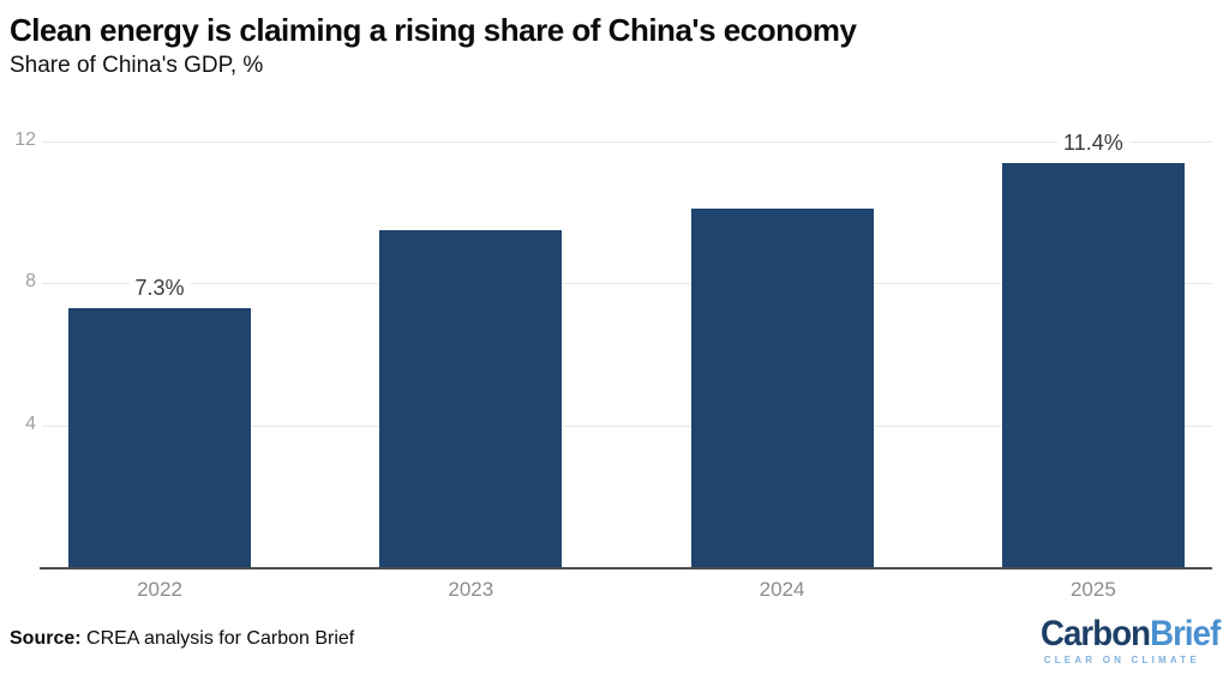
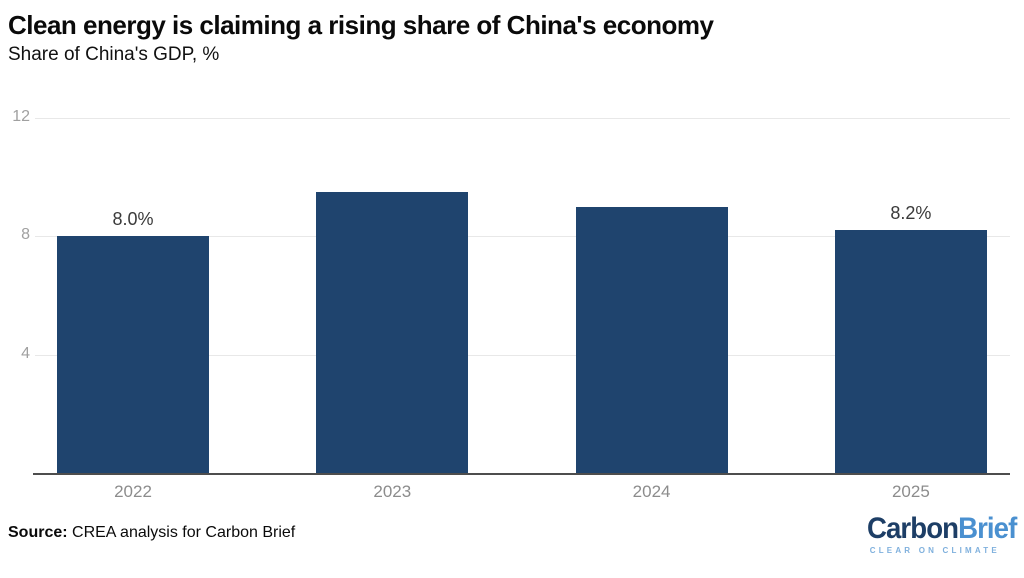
2022: 7.3% -> 8.0%
2024: 10.1 -> 9.0
2025: 11.4% -> 8.2%
